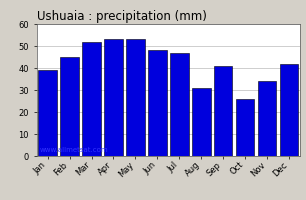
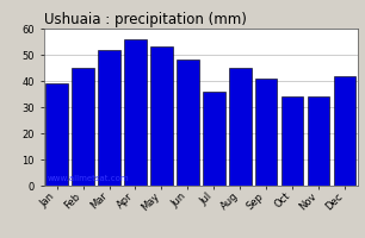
Apr: 53 -> 56
Jul: 47 -> 36
Aug: 31 -> 45
Oct: 26 -> 34
